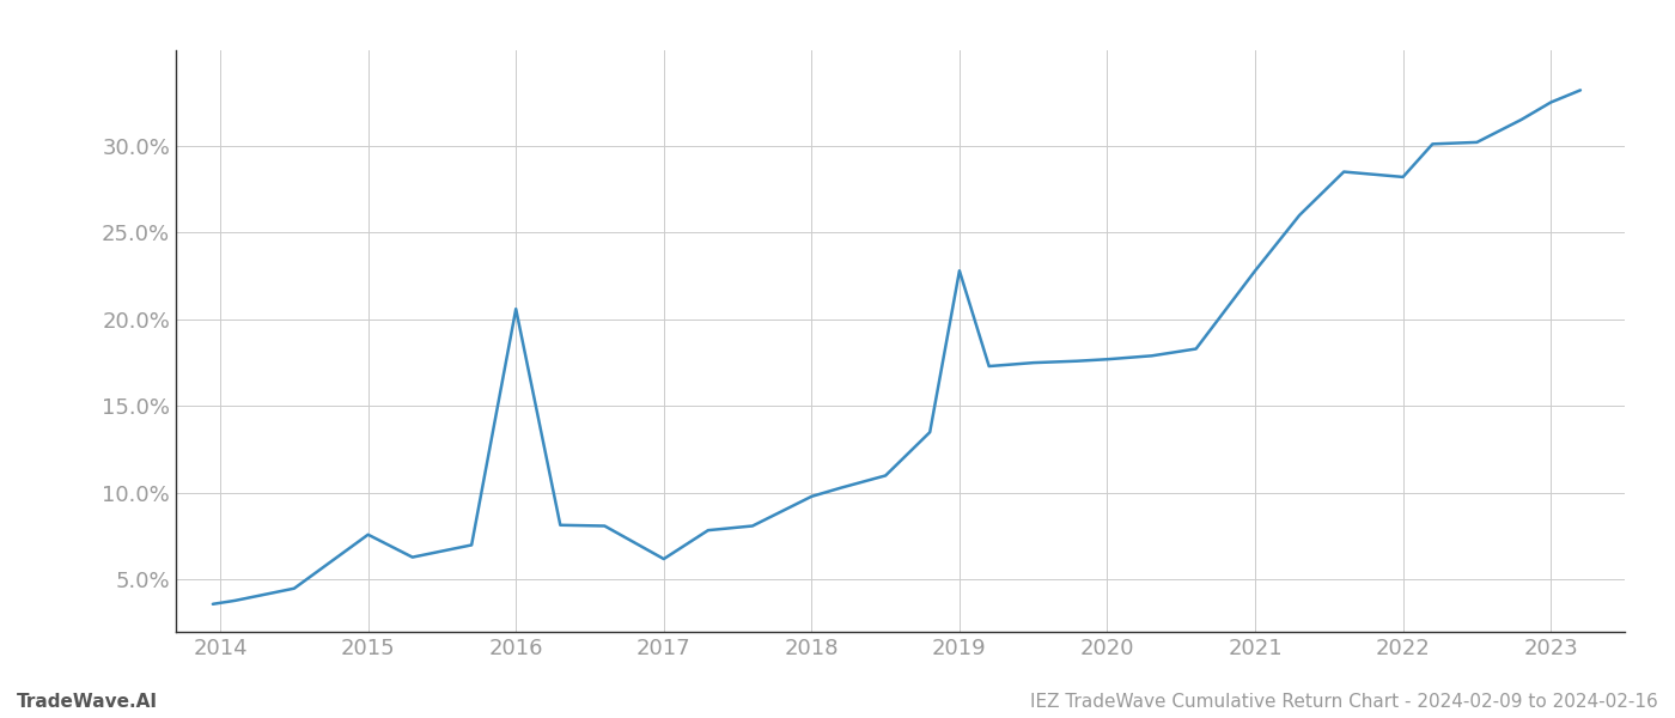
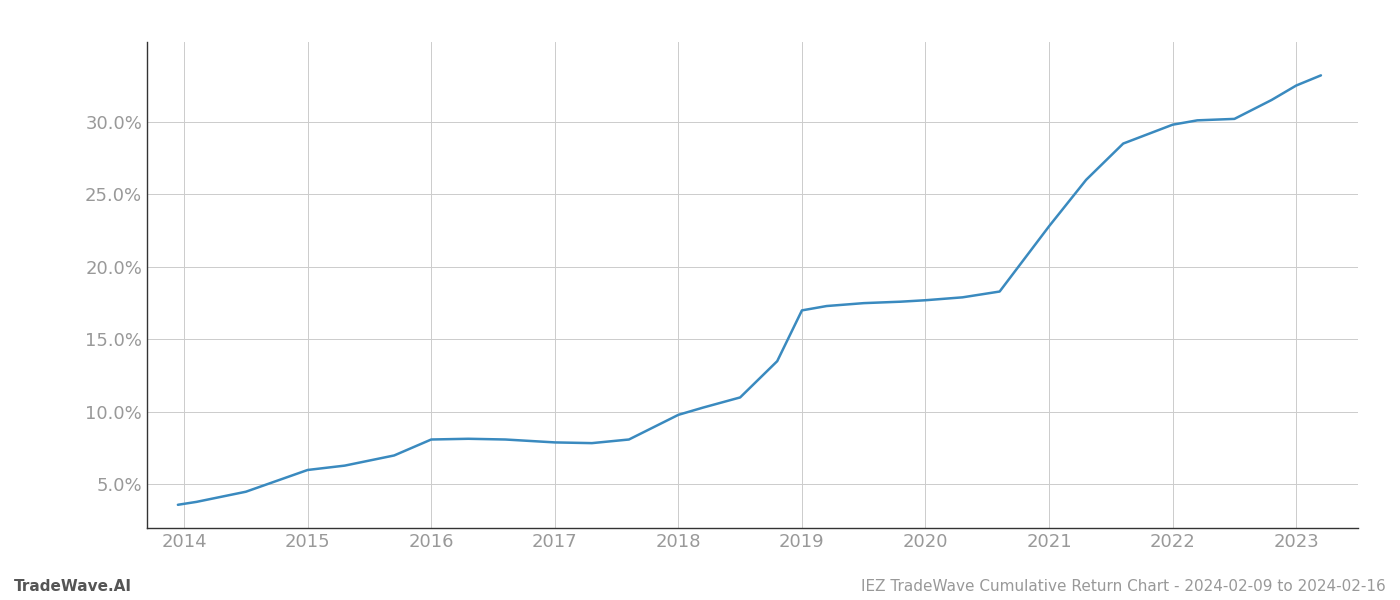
2015: 7.6% -> 6.0%
2016: 20.6% -> 8.1%
2017: 6.2% -> 7.9%
2019: 22.8% -> 17.0%
2022: 28.2% -> 29.8%
